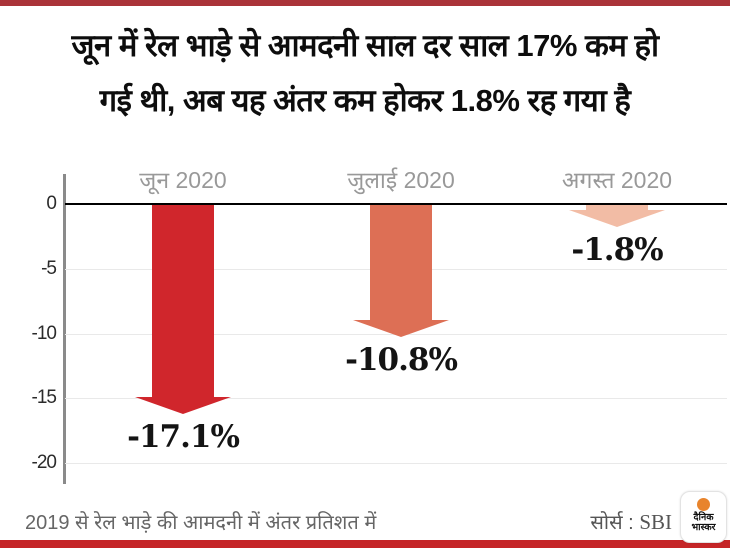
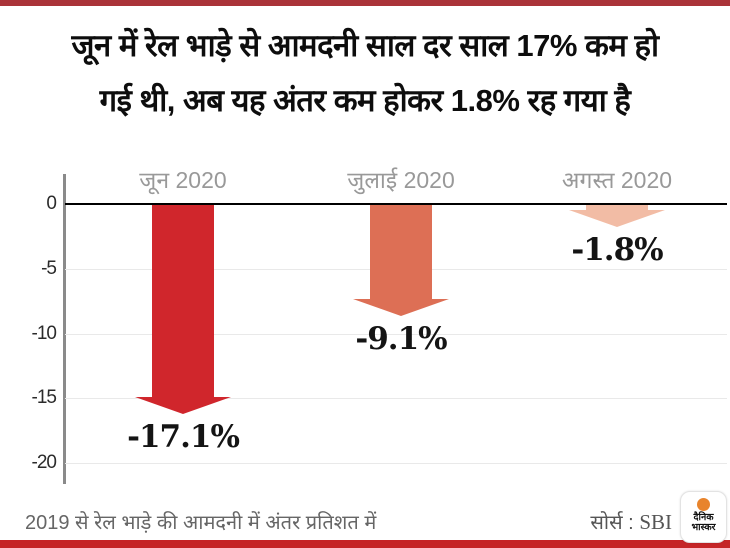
जुलाई 2020: -10.8% -> -9.1%
